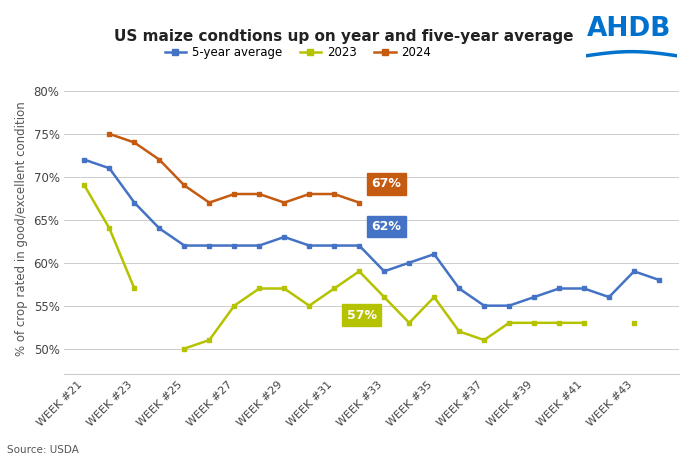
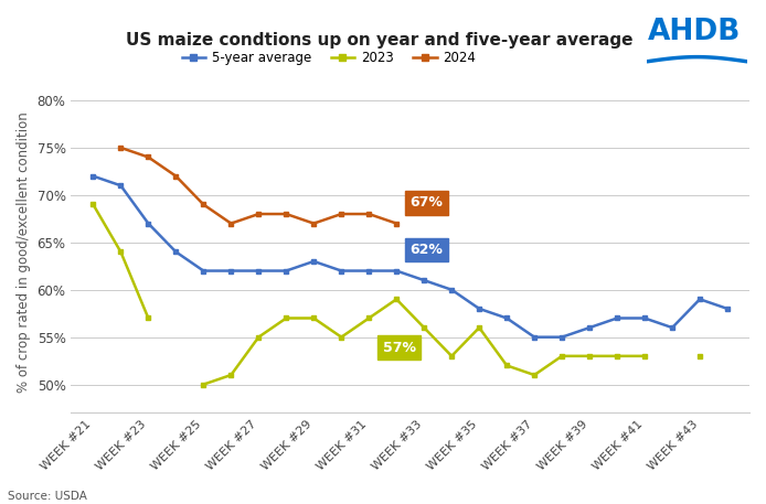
US maize condtions up on year and five-year average/5-year average/WEEK #33: 59% -> 61%
US maize condtions up on year and five-year average/5-year average/WEEK #35: 61% -> 58%
